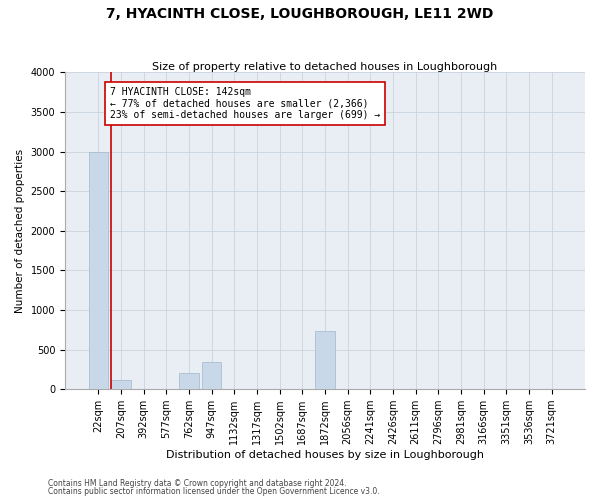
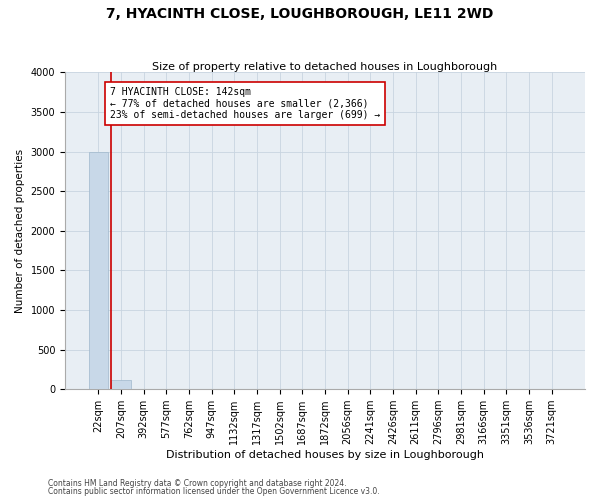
762sqm: 200 -> 0
947sqm: 340 -> 0
1872sqm: 740 -> 0
